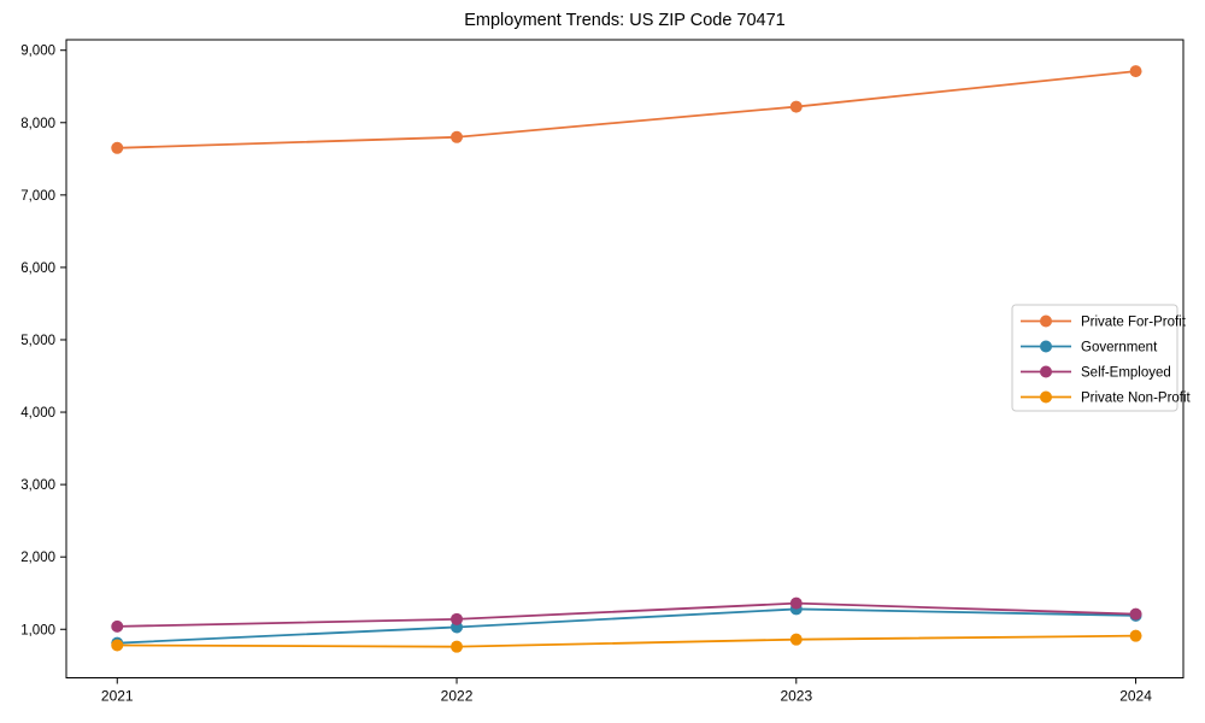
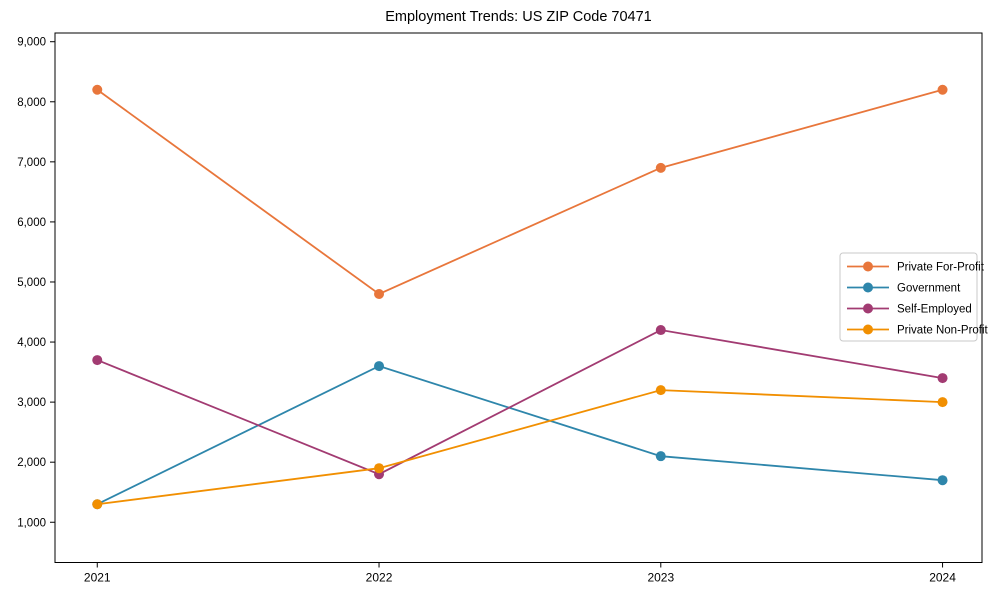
Private For-Profit/2021: 7600 -> 8200
Government/2021: 800 -> 1300
Self-Employed/2021: 1000 -> 3700
Private Non-Profit/2021: 800 -> 1300
Private For-Profit/2022: 7800 -> 4800
Government/2022: 1000 -> 3600
Self-Employed/2022: 1100 -> 1800
Private Non-Profit/2022: 800 -> 1900
Private For-Profit/2023: 8200 -> 6900
Government/2023: 1300 -> 2100
Self-Employed/2023: 1400 -> 4200
Private Non-Profit/2023: 900 -> 3200
Private For-Profit/2024: 8700 -> 8200
Government/2024: 1200 -> 1700
Self-Employed/2024: 1200 -> 3400
Private Non-Profit/2024: 900 -> 3000
